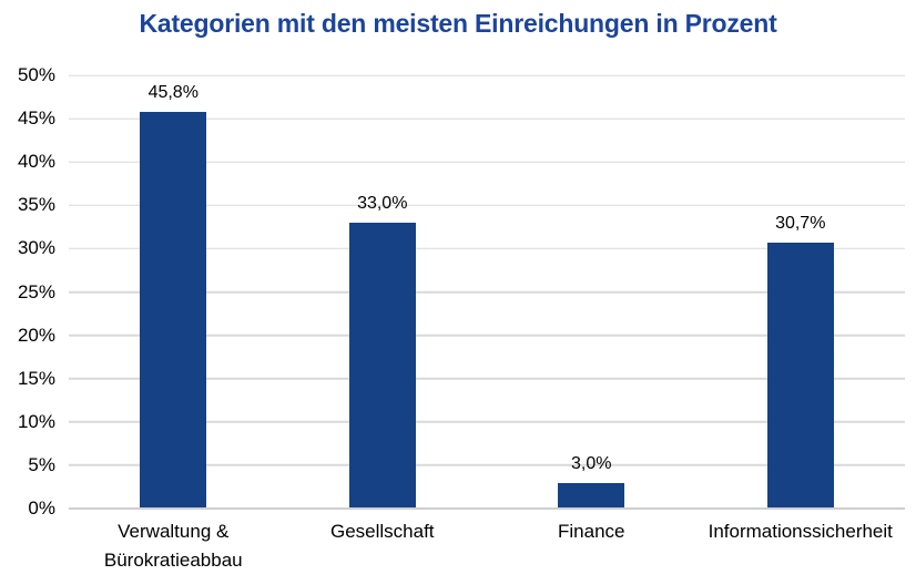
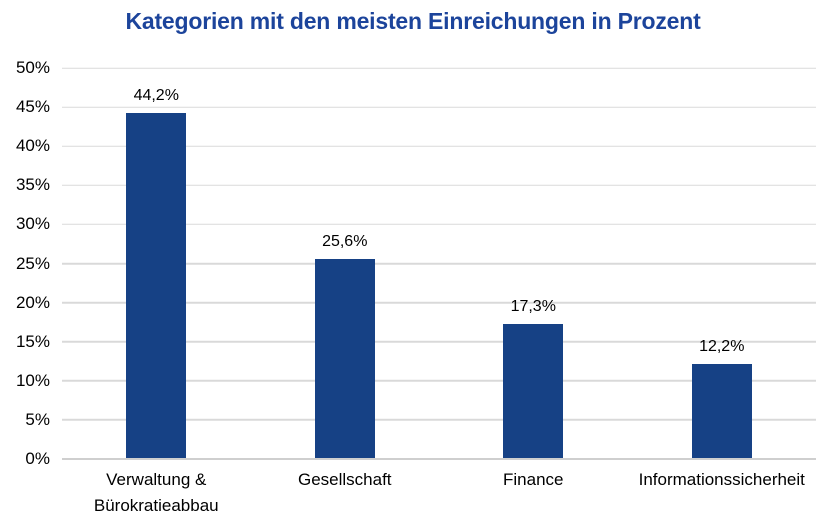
Verwaltung & Bürokratieabbau: 45,8% -> 44,2%
Gesellschaft: 33,0% -> 25,6%
Finance: 3,0% -> 17,3%
Informationssicherheit: 30,7% -> 12,2%
